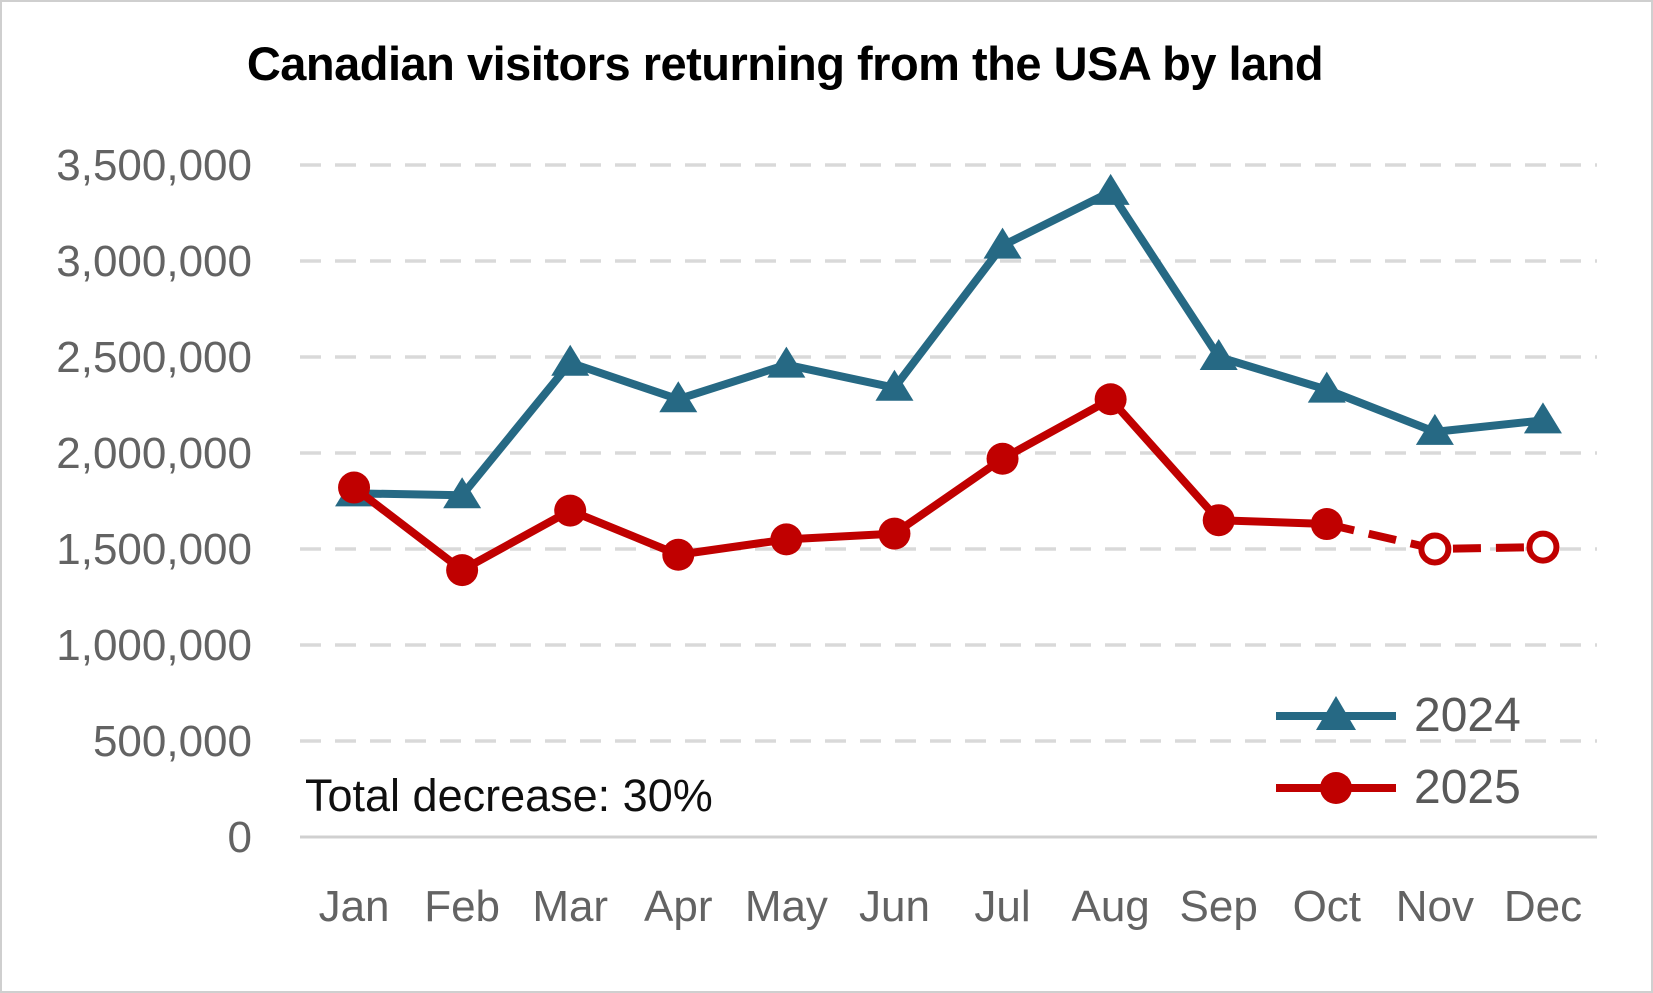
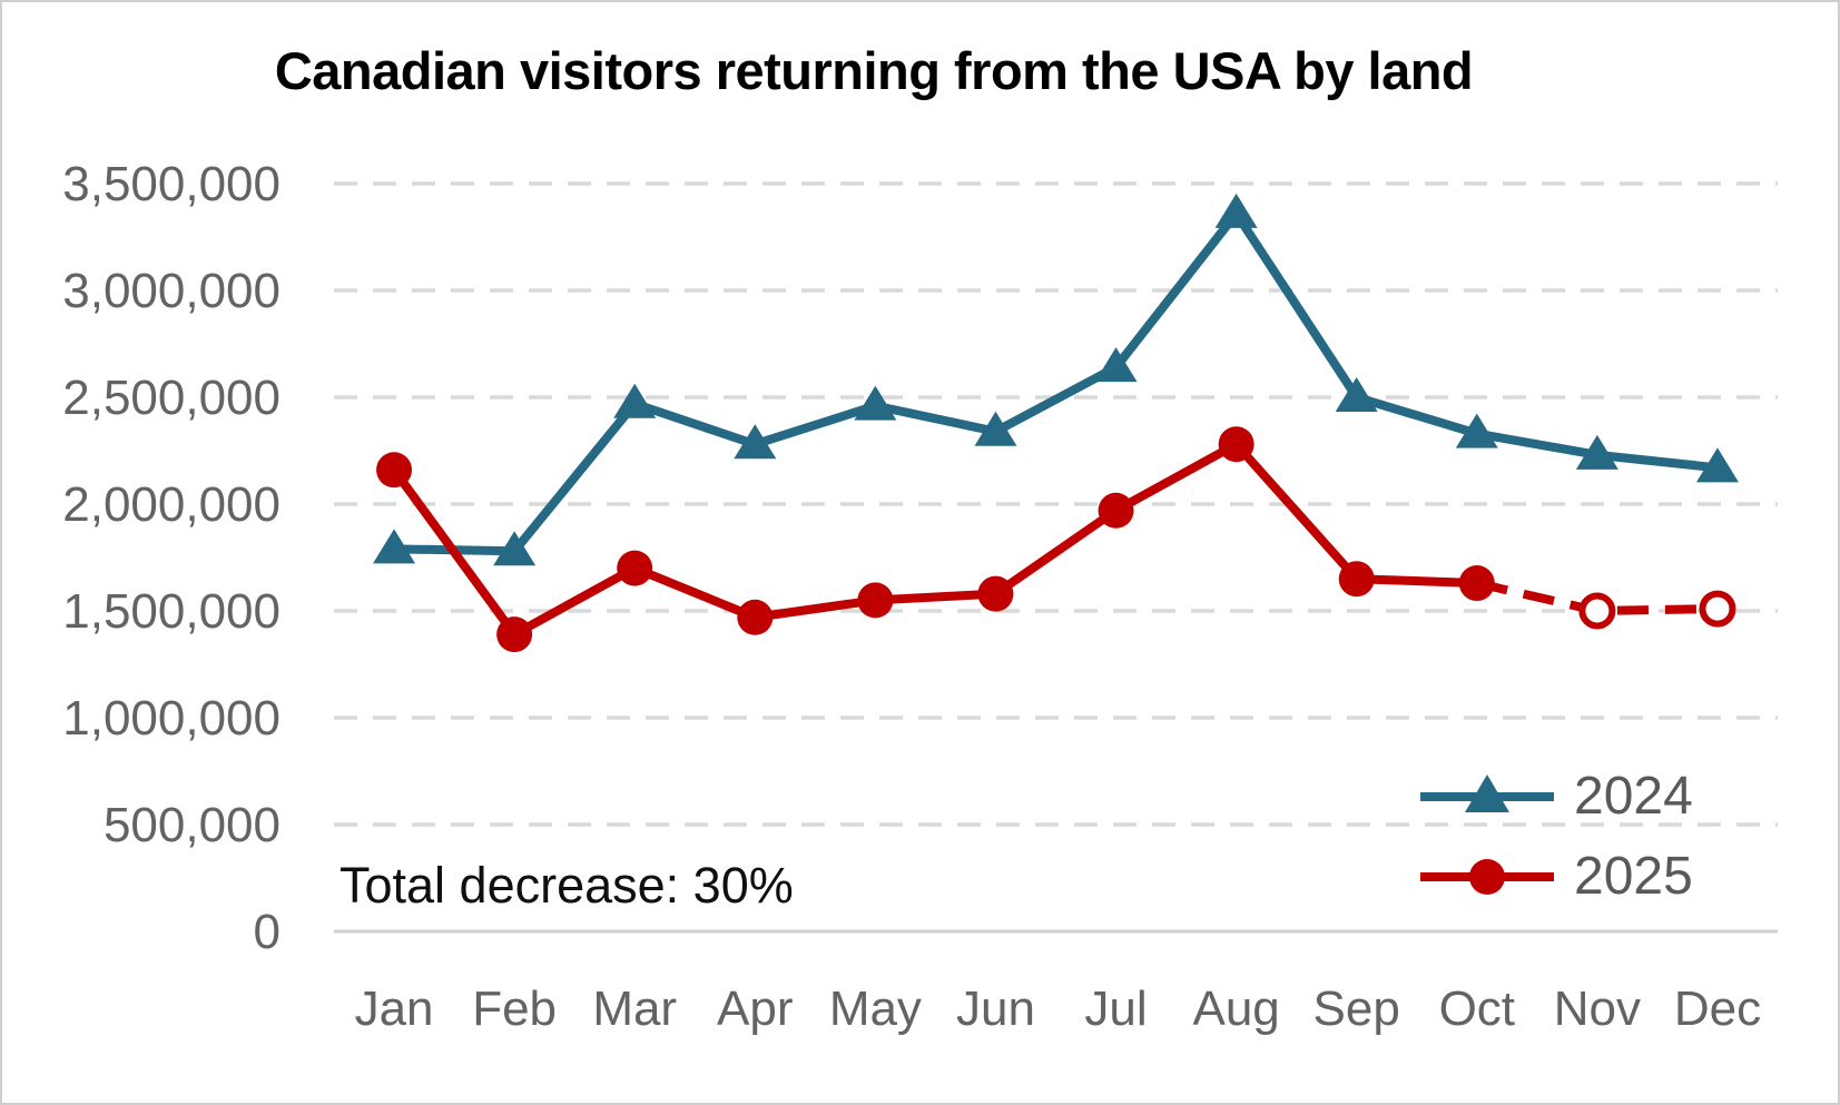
2025/Jan: 1820000 -> 2160000
2024/Jul: 3080000 -> 2640000
2024/Nov: 2110000 -> 2230000
